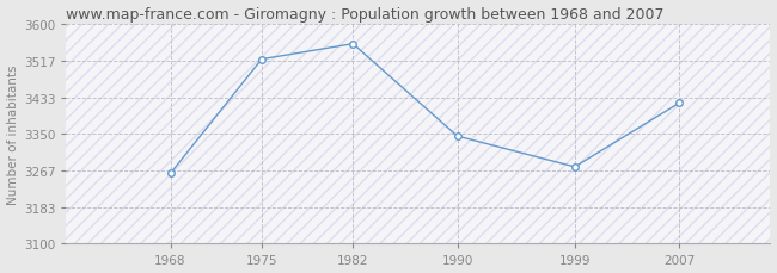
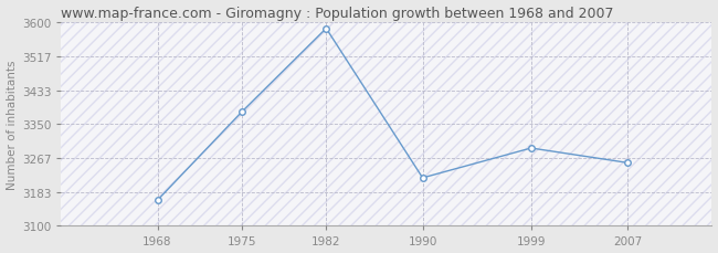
1968: 3260 -> 3163
1975: 3520 -> 3380
1982: 3555 -> 3585
1990: 3345 -> 3218
1999: 3275 -> 3291
2007: 3420 -> 3255
